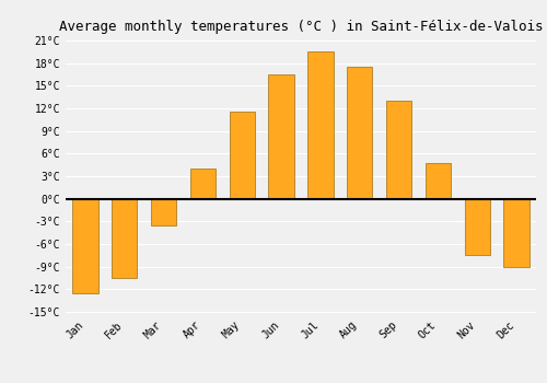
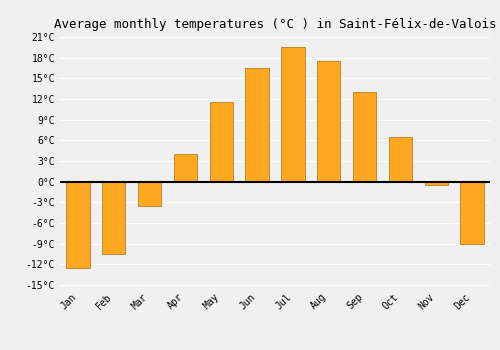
Oct: 4.8°C -> 6.5°C
Nov: -7.4°C -> -0.5°C
